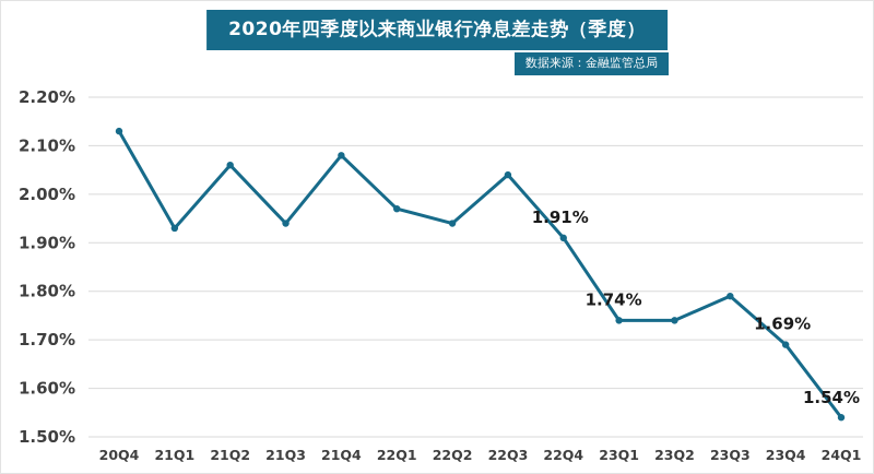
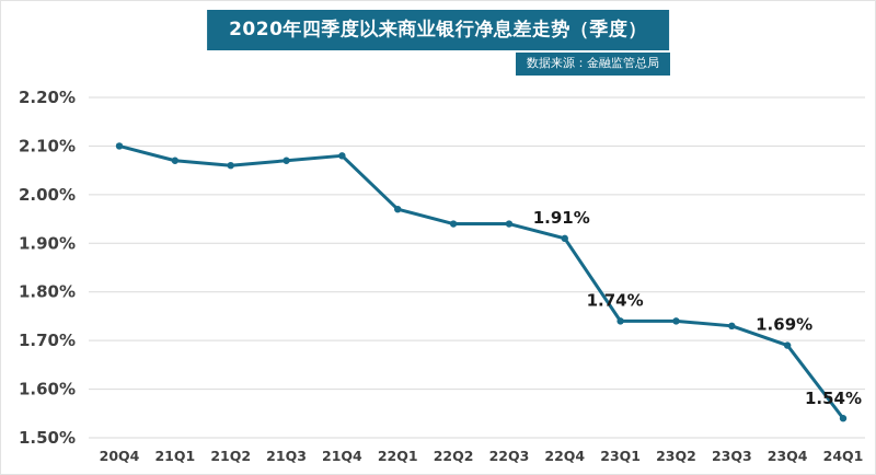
20Q4: 2.13% -> 2.10%
21Q1: 1.93% -> 2.07%
21Q3: 1.94% -> 2.07%
22Q3: 2.04% -> 1.94%
23Q3: 1.79% -> 1.73%
